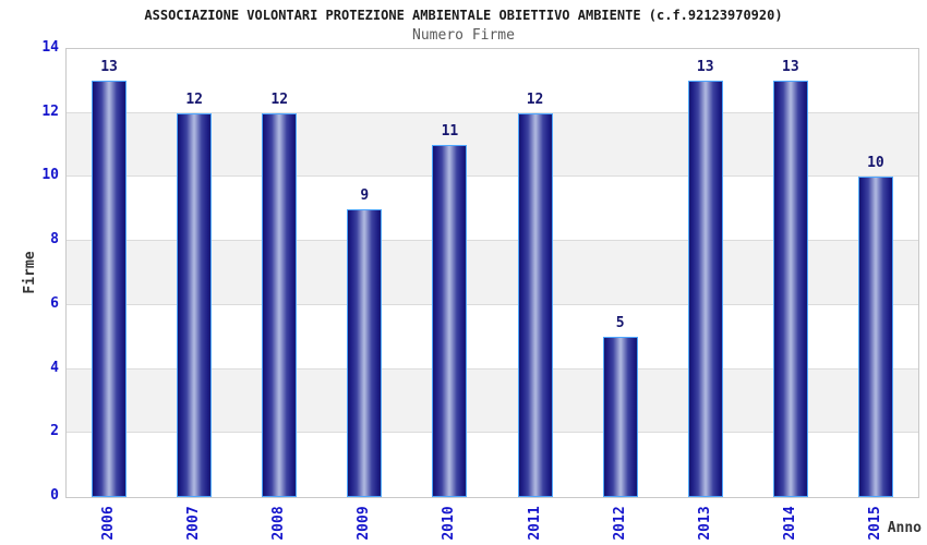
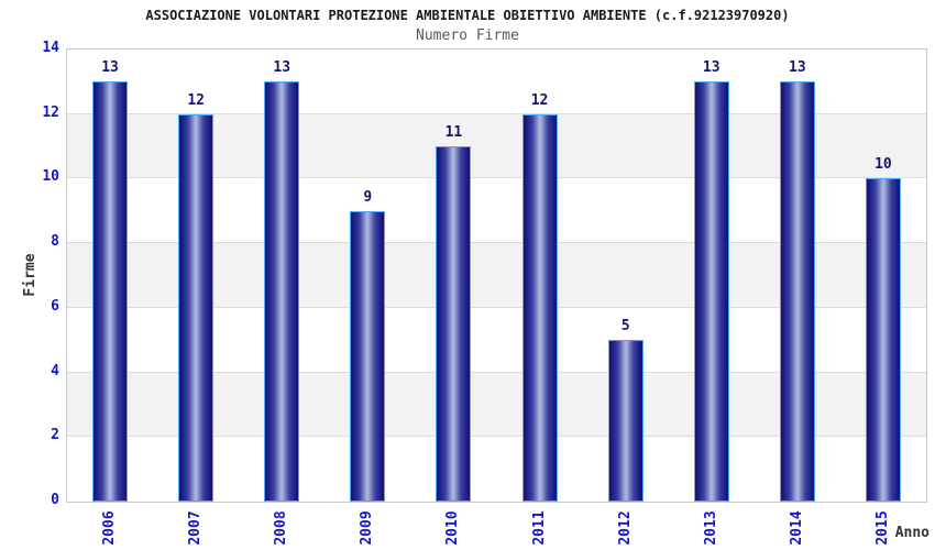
2008: 12 -> 13
